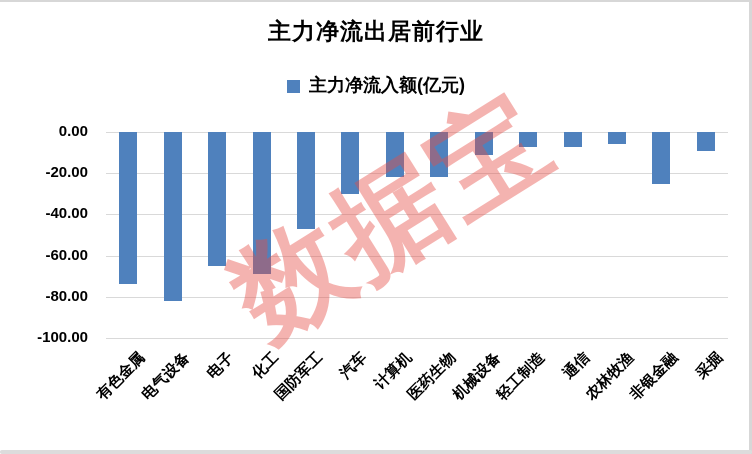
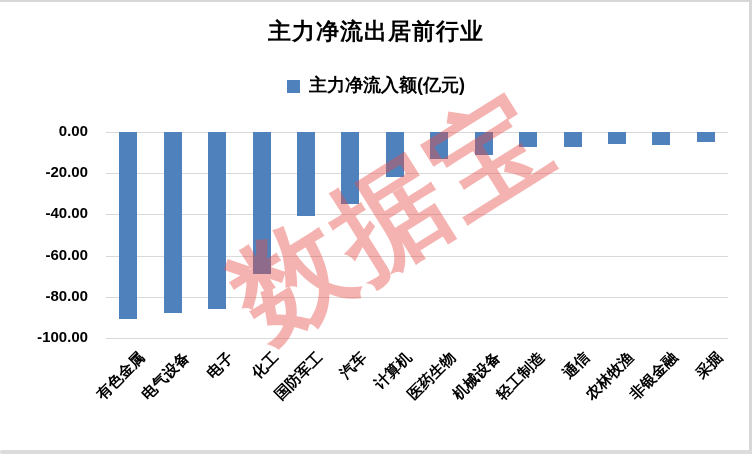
有色金属: -74 -> -91
电气设备: -82 -> -88
电子: -65 -> -86
国防军工: -47 -> -41
汽车: -30 -> -35
医药生物: -22 -> -13
非银金融: -25 -> -6
采掘: -9 -> -5
